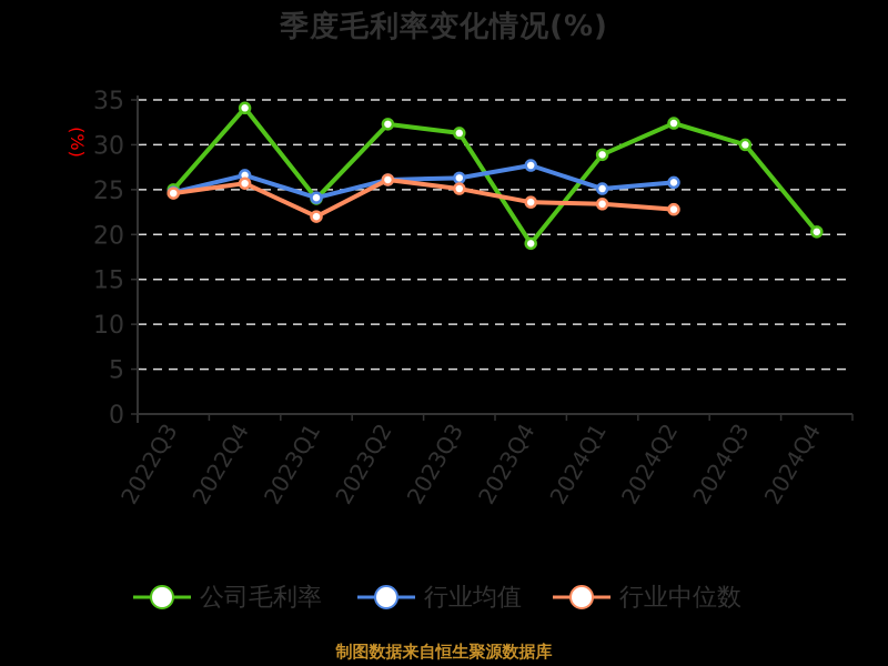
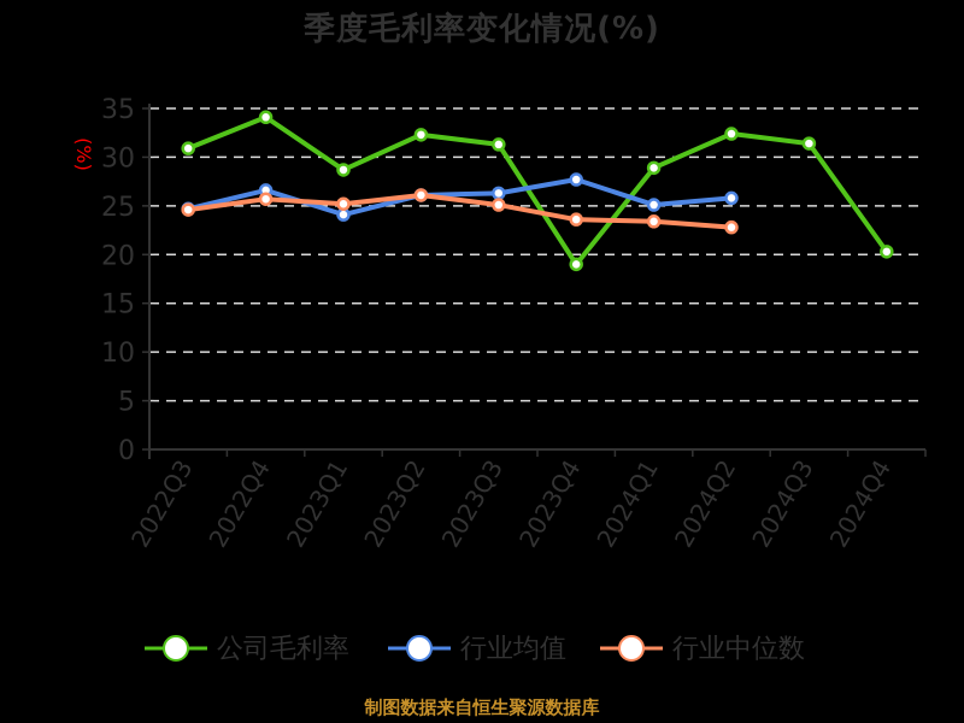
公司毛利率/2022Q3: 25 -> 31
公司毛利率/2023Q1: 24 -> 29
行业中位数/2023Q1: 22 -> 25
公司毛利率/2024Q3: 30 -> 31
